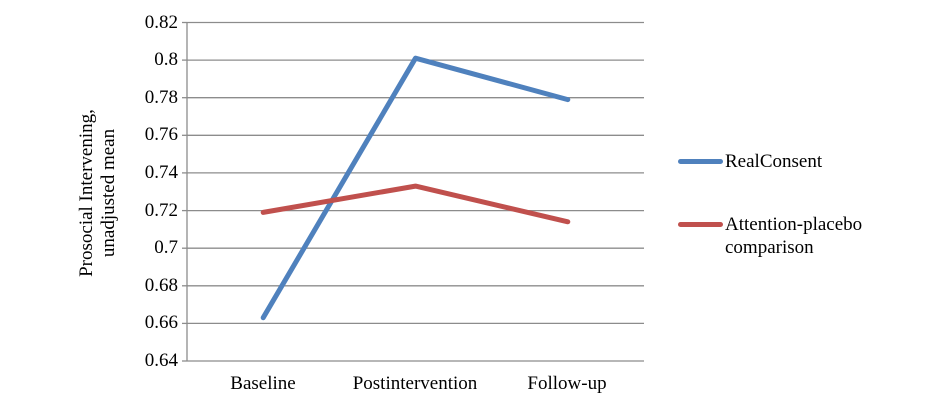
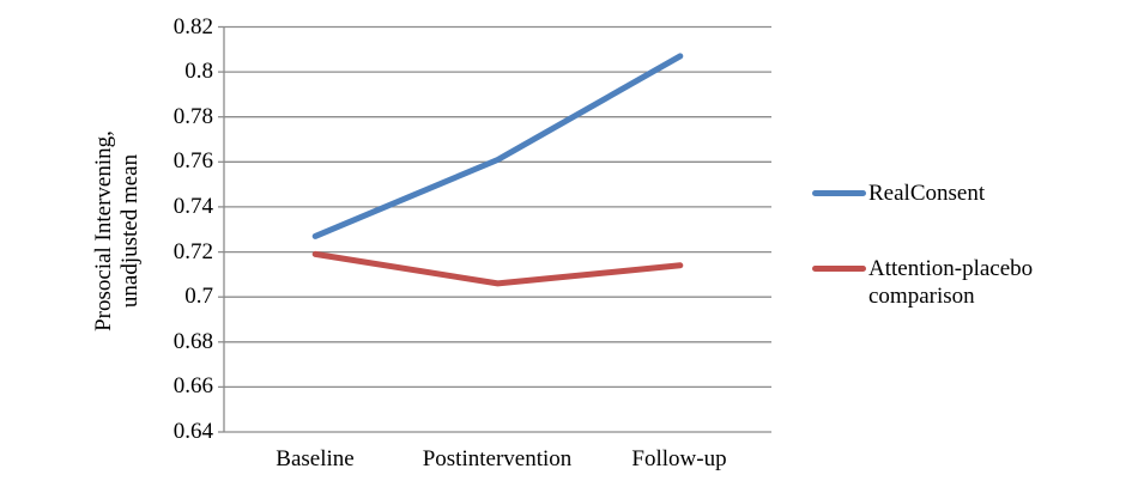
RealConsent/Baseline: 0.663 -> 0.727
RealConsent/Postintervention: 0.801 -> 0.761
Attention-placebo comparison/Postintervention: 0.733 -> 0.706
RealConsent/Follow-up: 0.779 -> 0.807
